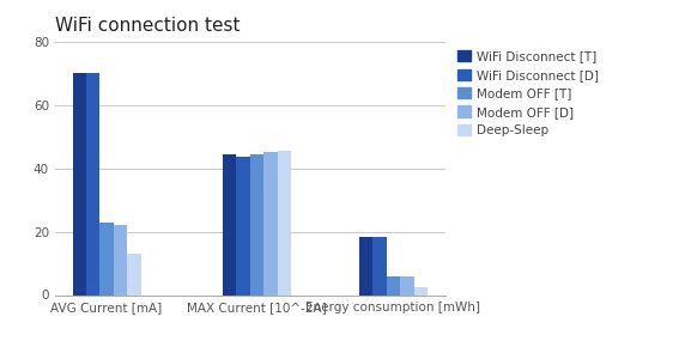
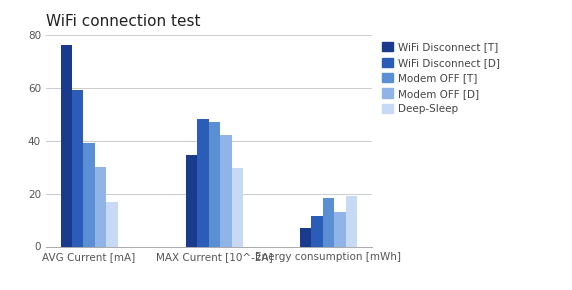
WiFi Disconnect [T]/AVG Current [mA]: 70.0 -> 76.0
WiFi Disconnect [D]/AVG Current [mA]: 70.0 -> 59.0
Modem OFF [T]/AVG Current [mA]: 23.0 -> 39.0
Modem OFF [D]/AVG Current [mA]: 22 -> 30
Deep-Sleep/AVG Current [mA]: 13.0 -> 17.0
WiFi Disconnect [T]/MAX Current [10^-2A]: 44.5 -> 34.5
WiFi Disconnect [D]/MAX Current [10^-2A]: 43.5 -> 48.0
Modem OFF [T]/MAX Current [10^-2A]: 44.5 -> 47.0
Modem OFF [D]/MAX Current [10^-2A]: 45 -> 42
Deep-Sleep/MAX Current [10^-2A]: 45.5 -> 29.5
WiFi Disconnect [T]/Energy consumption [mWh]: 18.5 -> 7.0
WiFi Disconnect [D]/Energy consumption [mWh]: 18.5 -> 11.5
Modem OFF [T]/Energy consumption [mWh]: 6.0 -> 18.5
Modem OFF [D]/Energy consumption [mWh]: 6 -> 13
Deep-Sleep/Energy consumption [mWh]: 2.5 -> 19.0
